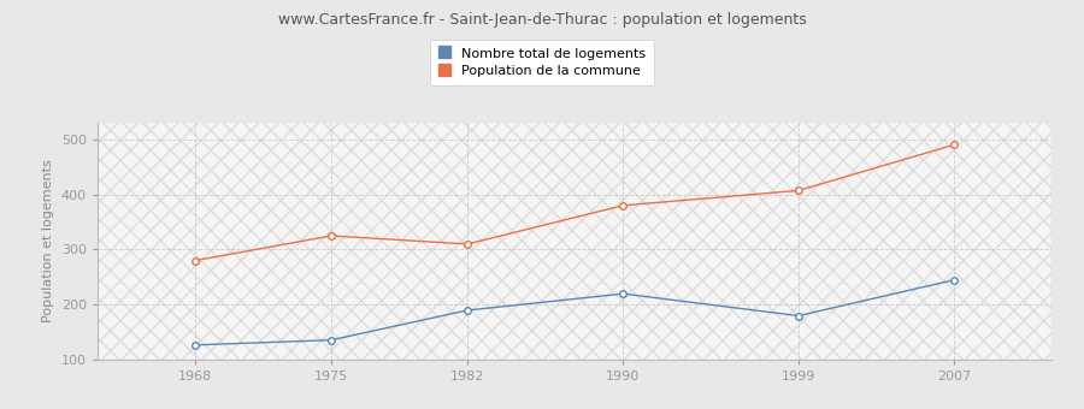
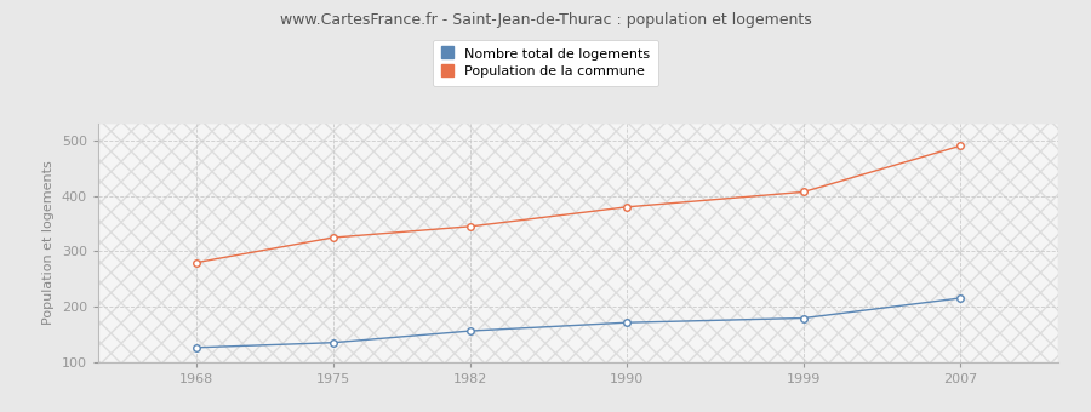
Nombre total de logements/1982: 190 -> 157
Population de la commune/1982: 310 -> 345
Nombre total de logements/1990: 220 -> 172
Nombre total de logements/2007: 245 -> 216
